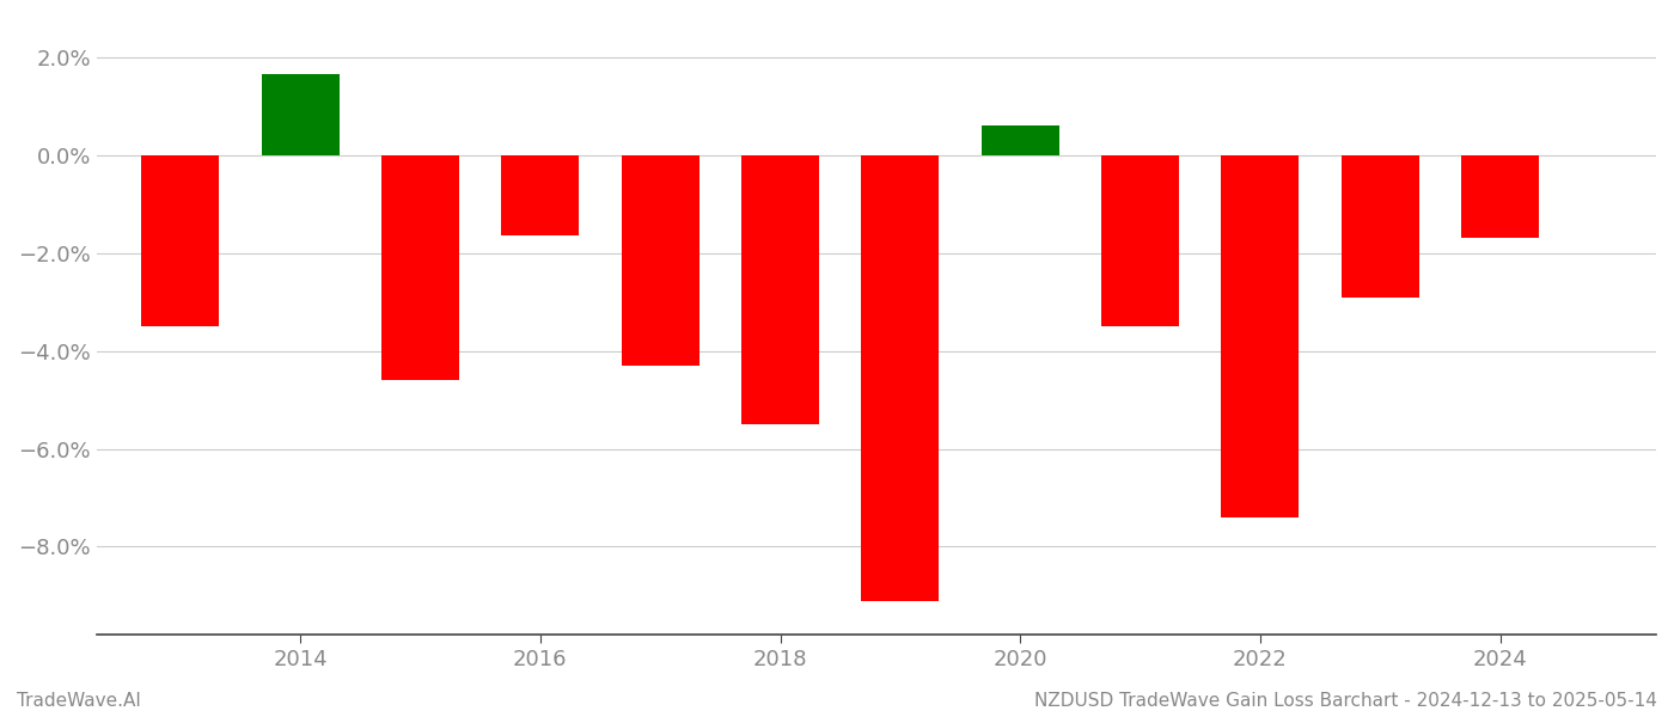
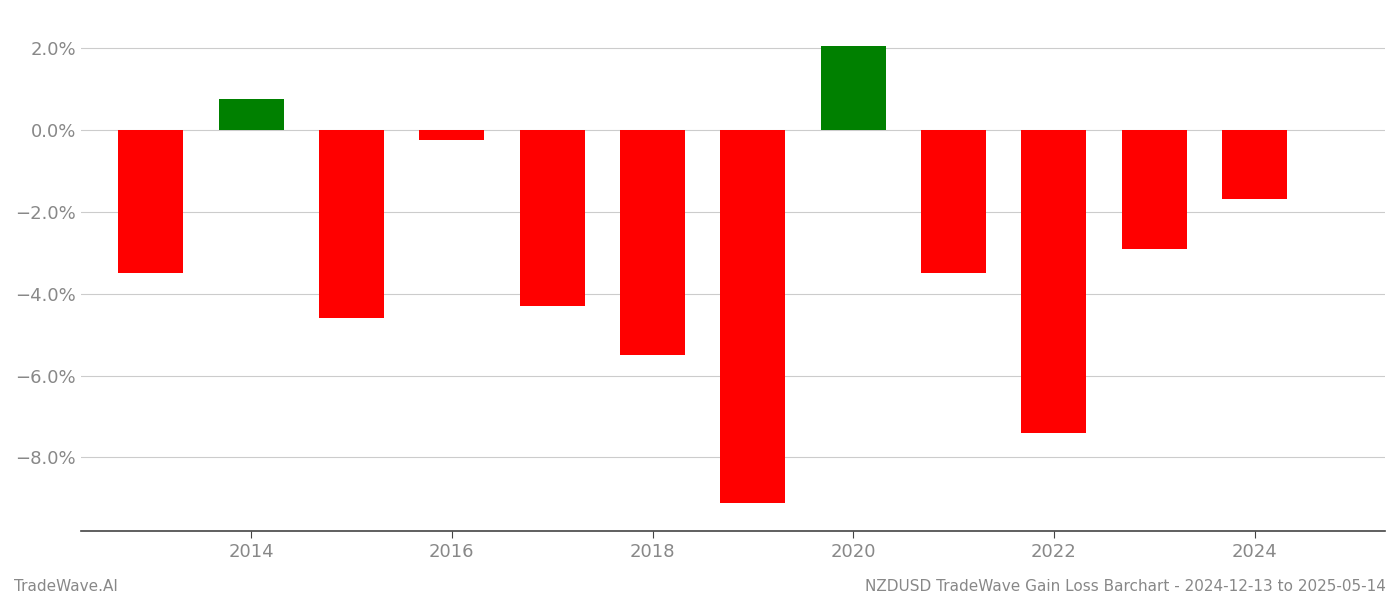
2014: 1.65% -> 0.75%
2016: -1.65% -> -0.25%
2020: 0.60% -> 2.05%
